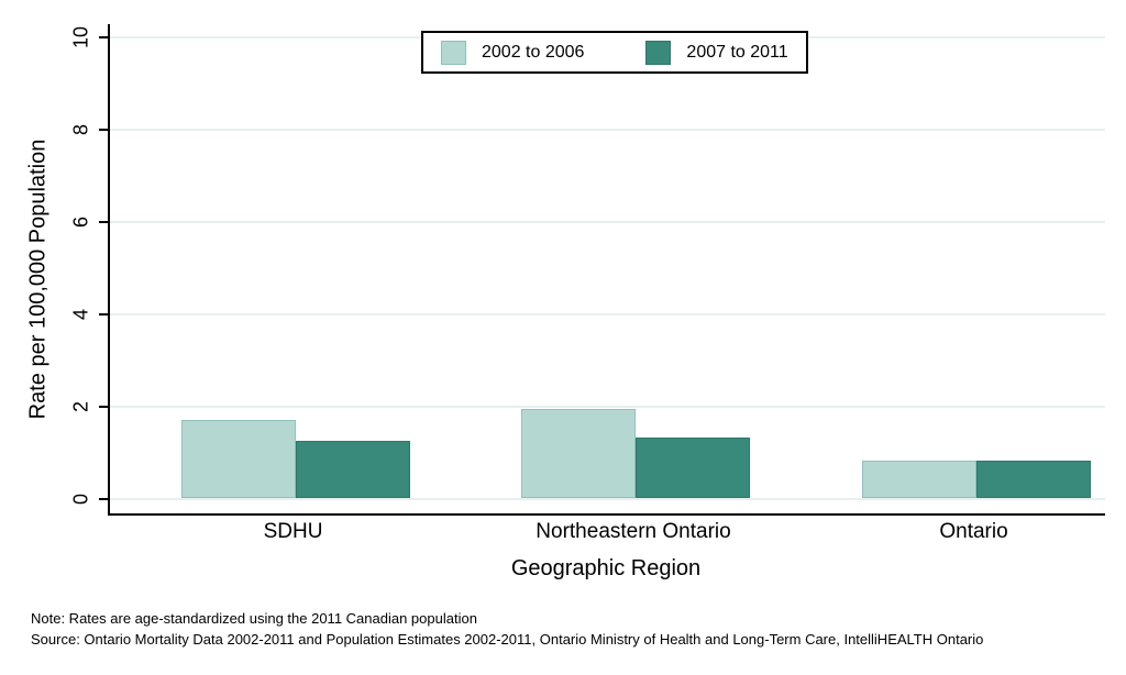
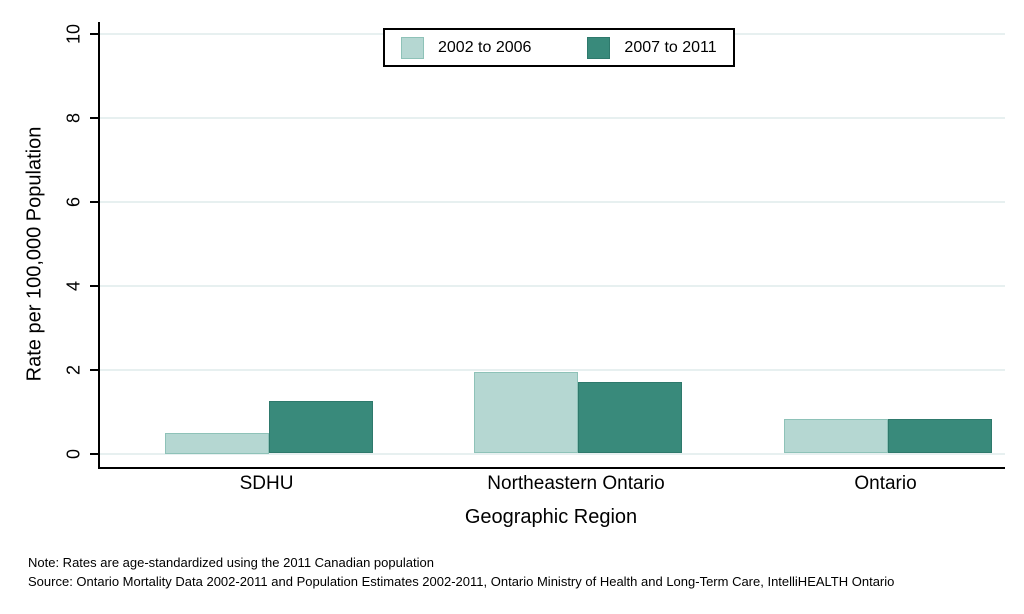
2002 to 2006/SDHU: 1.7 -> 0.5
2007 to 2011/Northeastern Ontario: 1.3 -> 1.7
